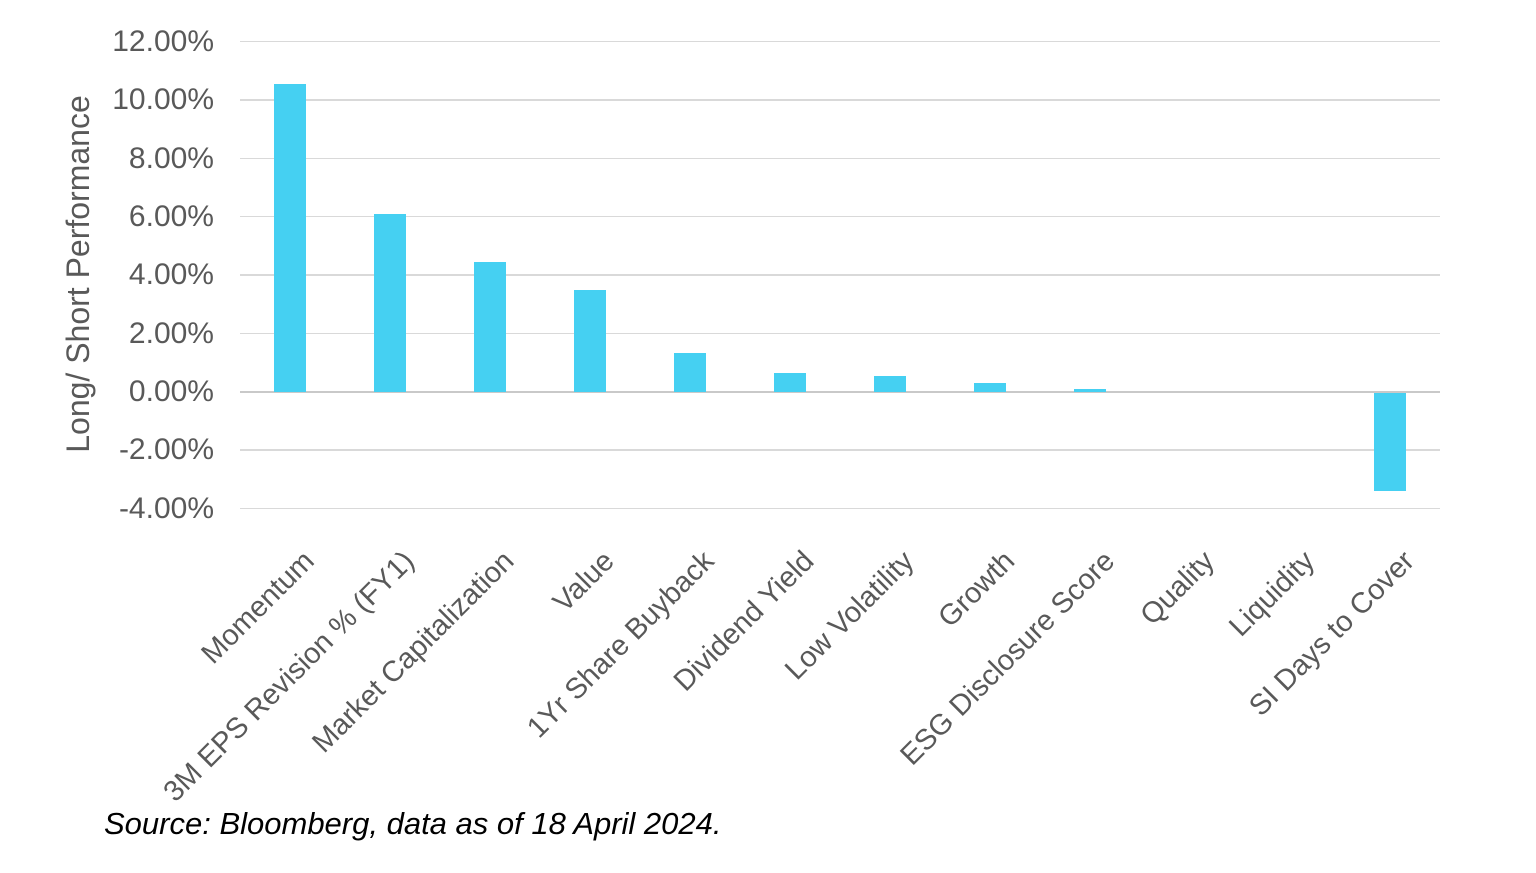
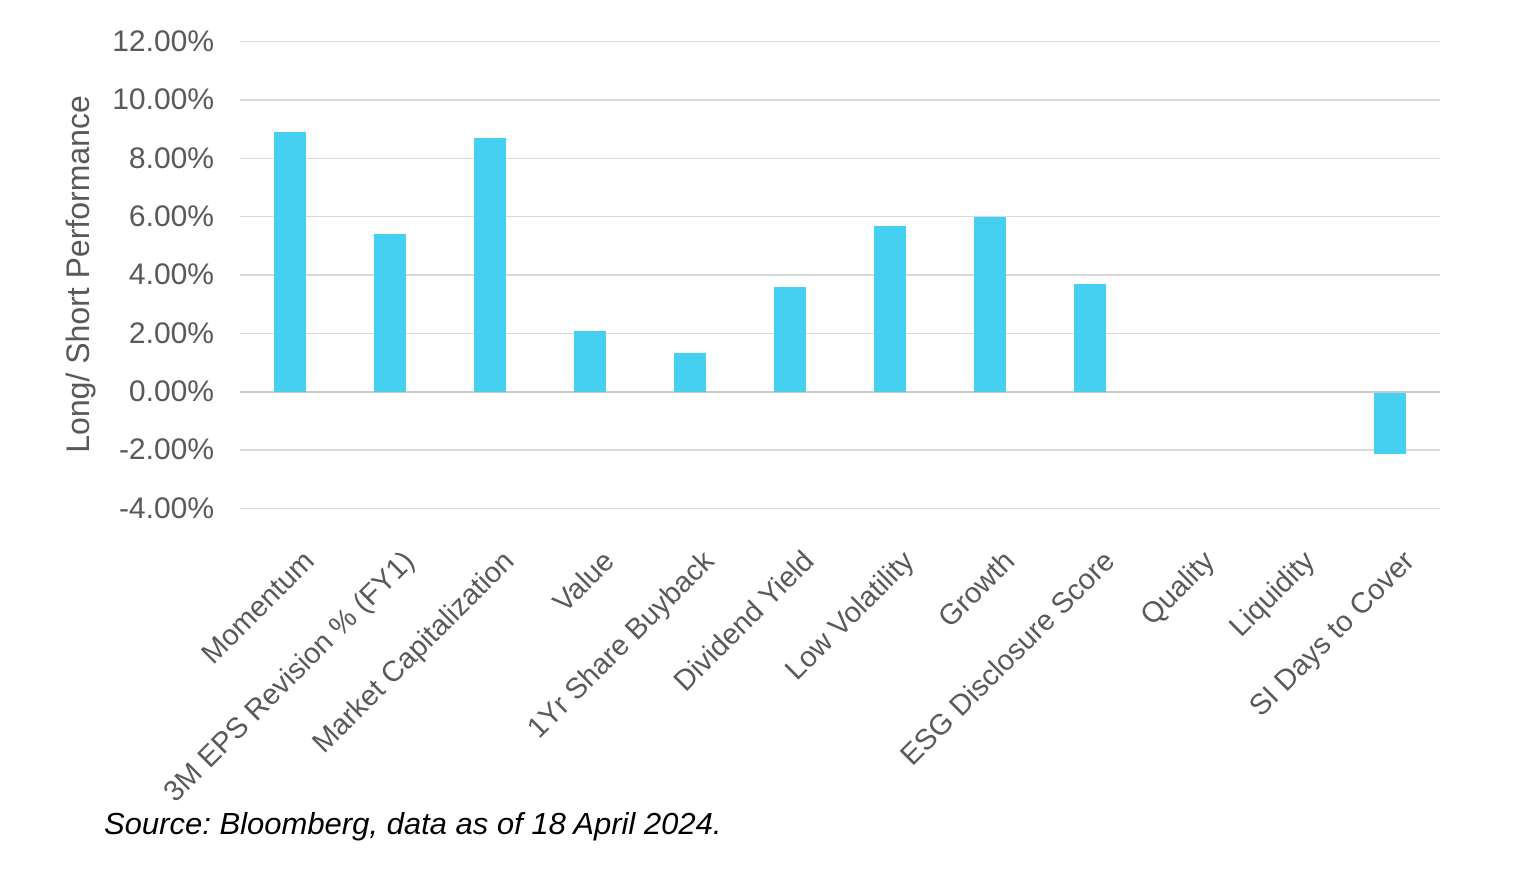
Momentum: 10.6% -> 8.9%
3M EPS Revision % (FY1): 6.1% -> 5.4%
Market Capitalization: 4.5% -> 8.7%
Value: 3.5% -> 2.1%
Dividend Yield: 0.7% -> 3.6%
Low Volatility: 0.6% -> 5.7%
Growth: 0.3% -> 6.0%
ESG Disclosure Score: 0.1% -> 3.7%
SI Days to Cover: -3.4% -> -2.1%
